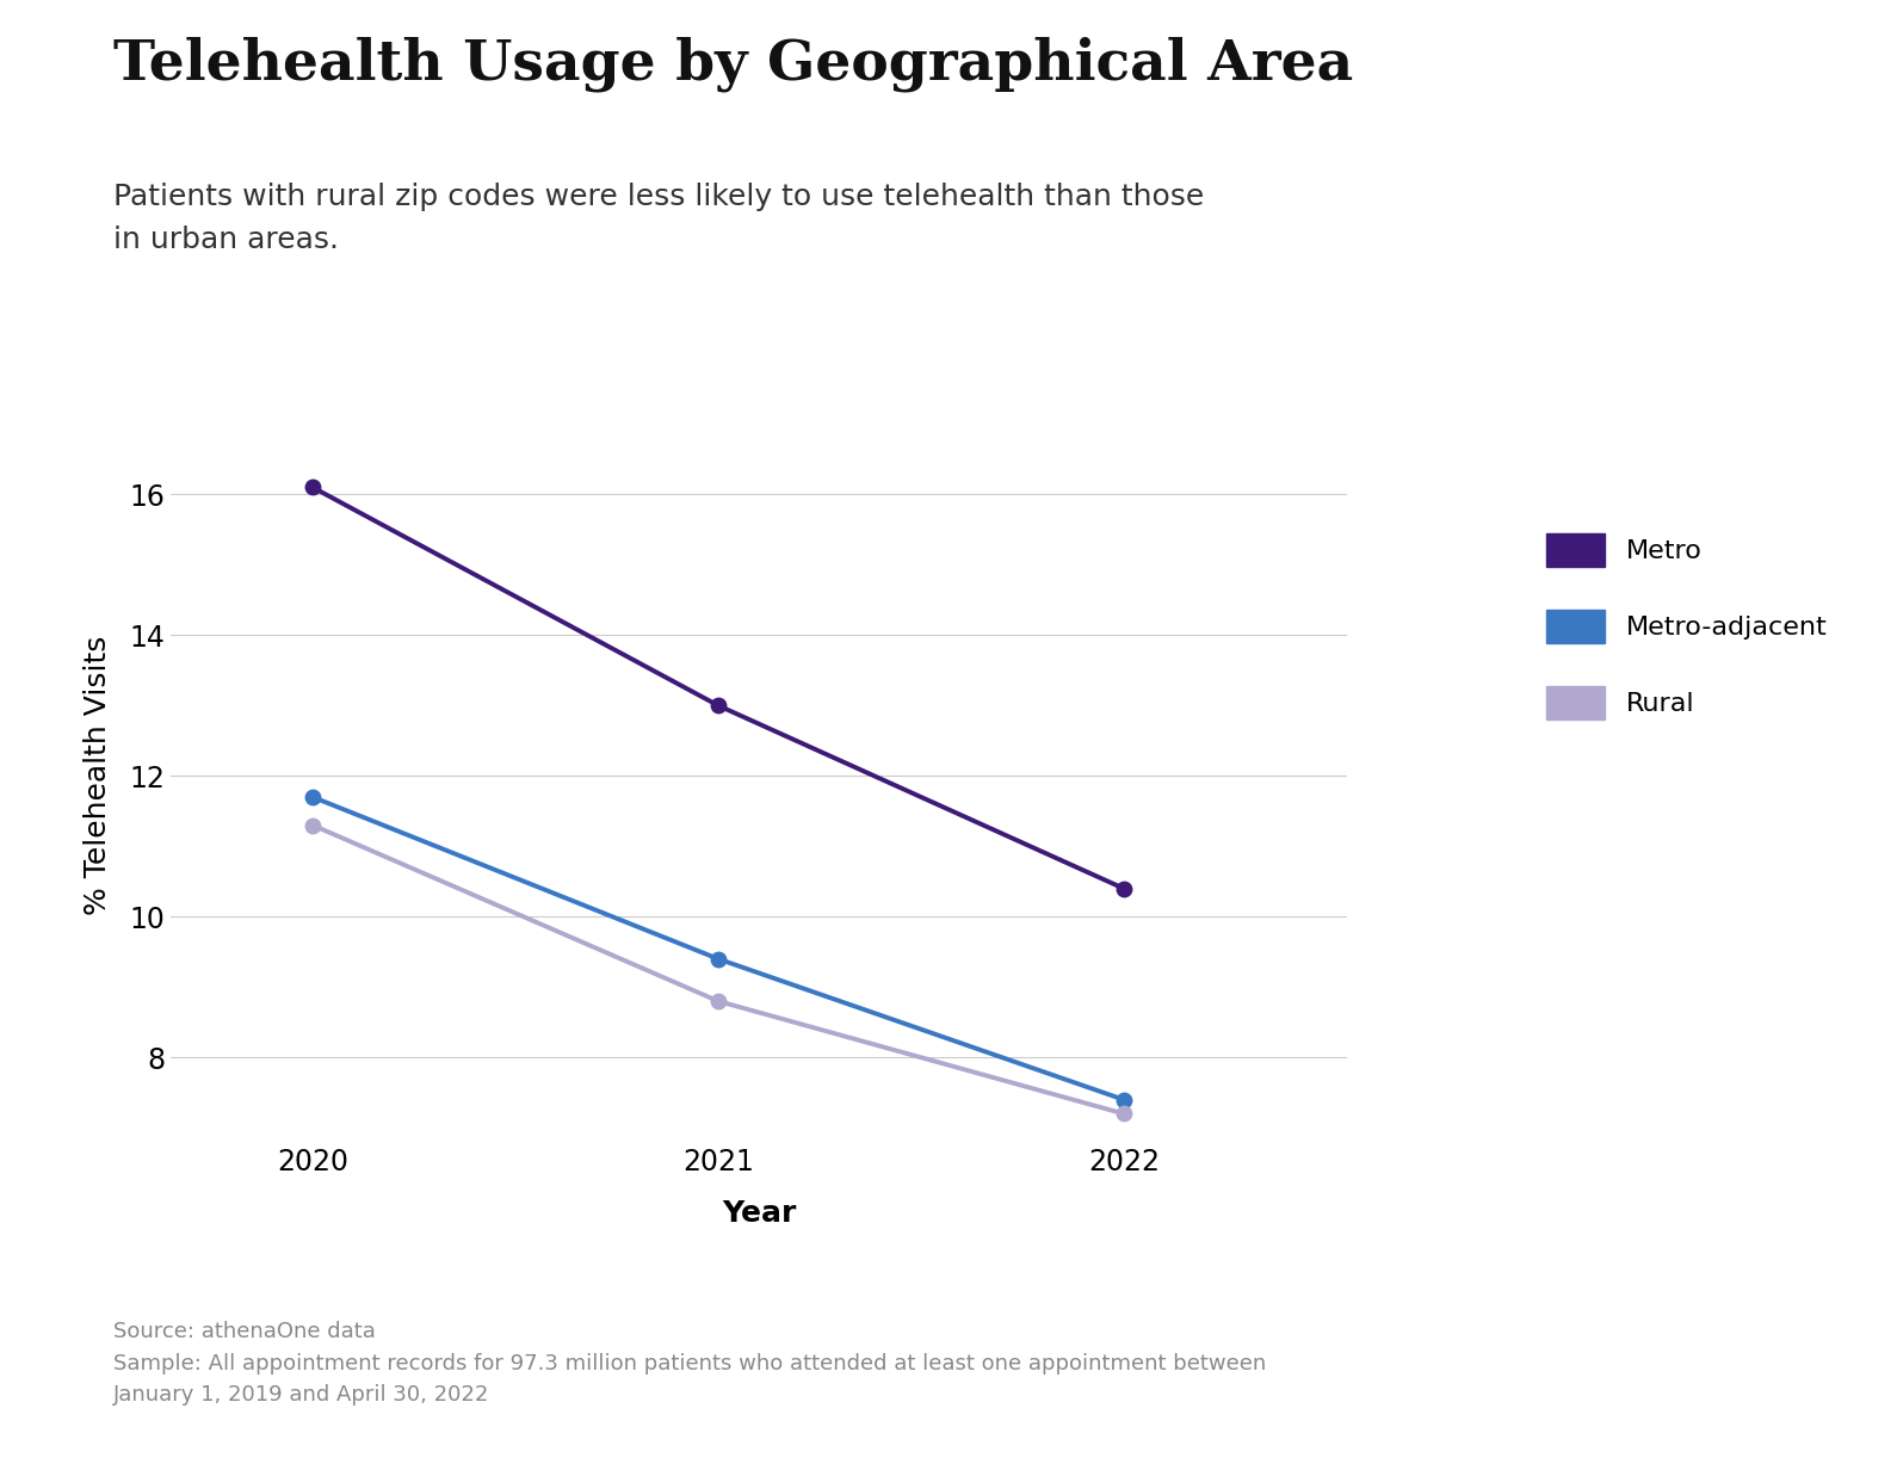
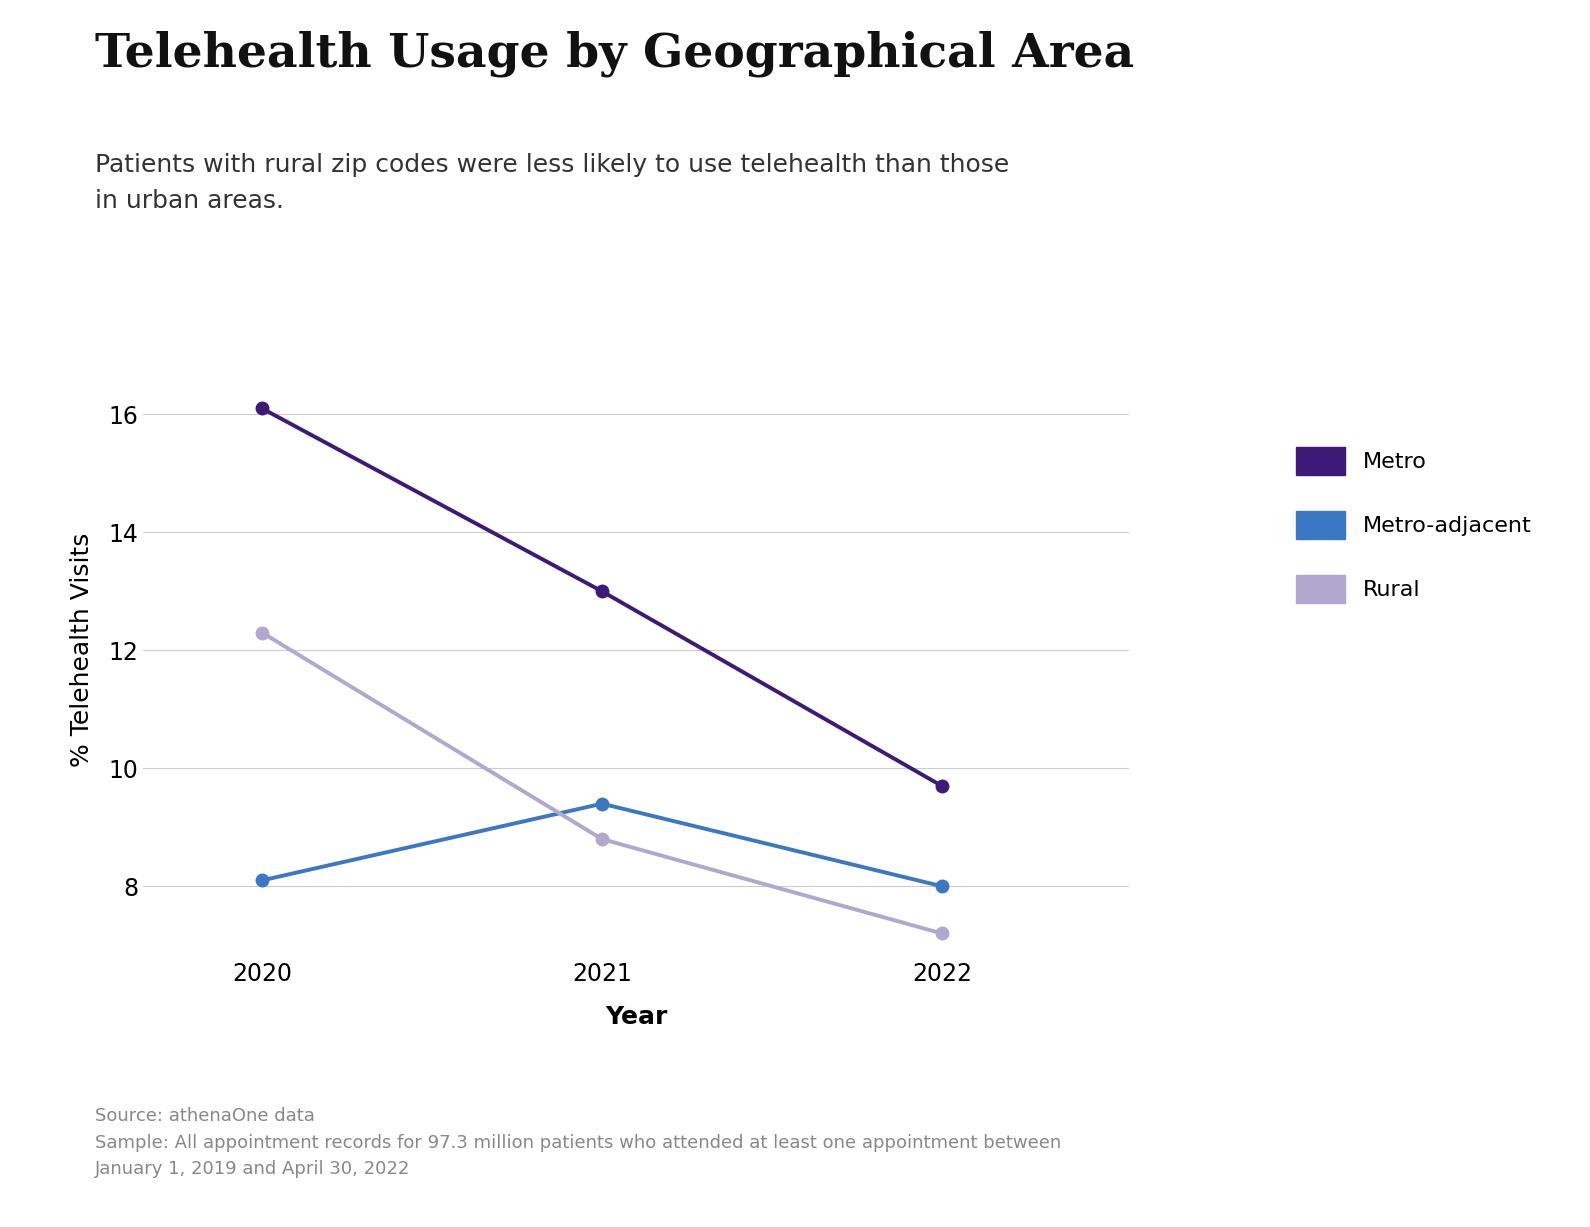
Metro-adjacent/2020: 11.7 -> 8.1
Rural/2020: 11.3 -> 12.3
Metro/2022: 10.4 -> 9.7
Metro-adjacent/2022: 7.4 -> 8.0
